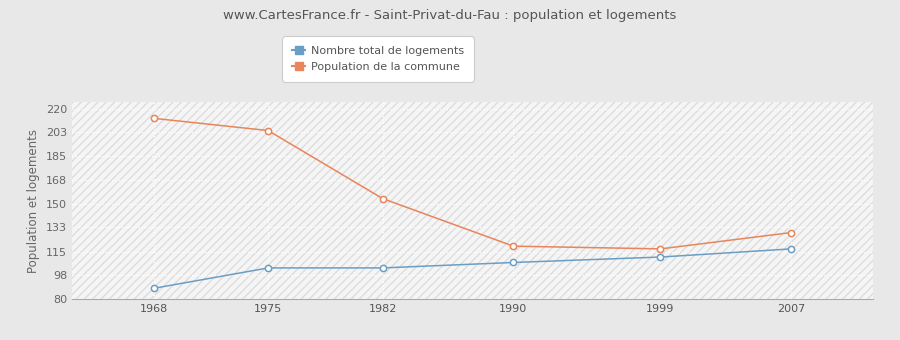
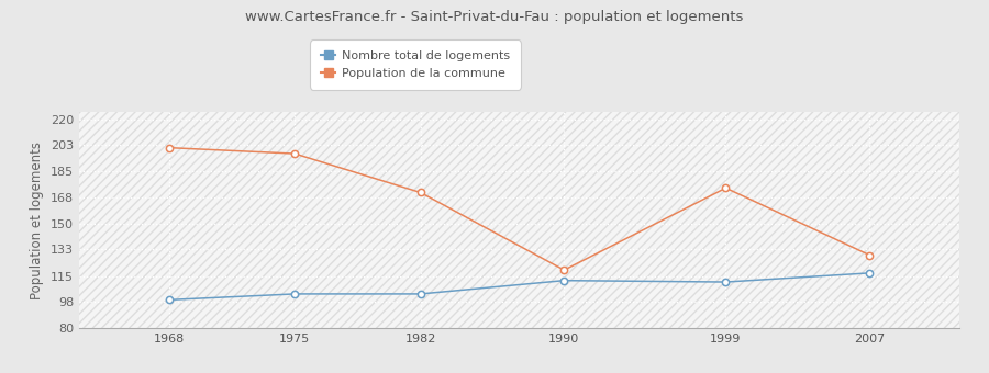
Nombre total de logements/1968: 88 -> 99
Population de la commune/1968: 213 -> 201
Population de la commune/1975: 204 -> 197
Population de la commune/1982: 154 -> 171
Nombre total de logements/1990: 107 -> 112
Population de la commune/1999: 117 -> 174
